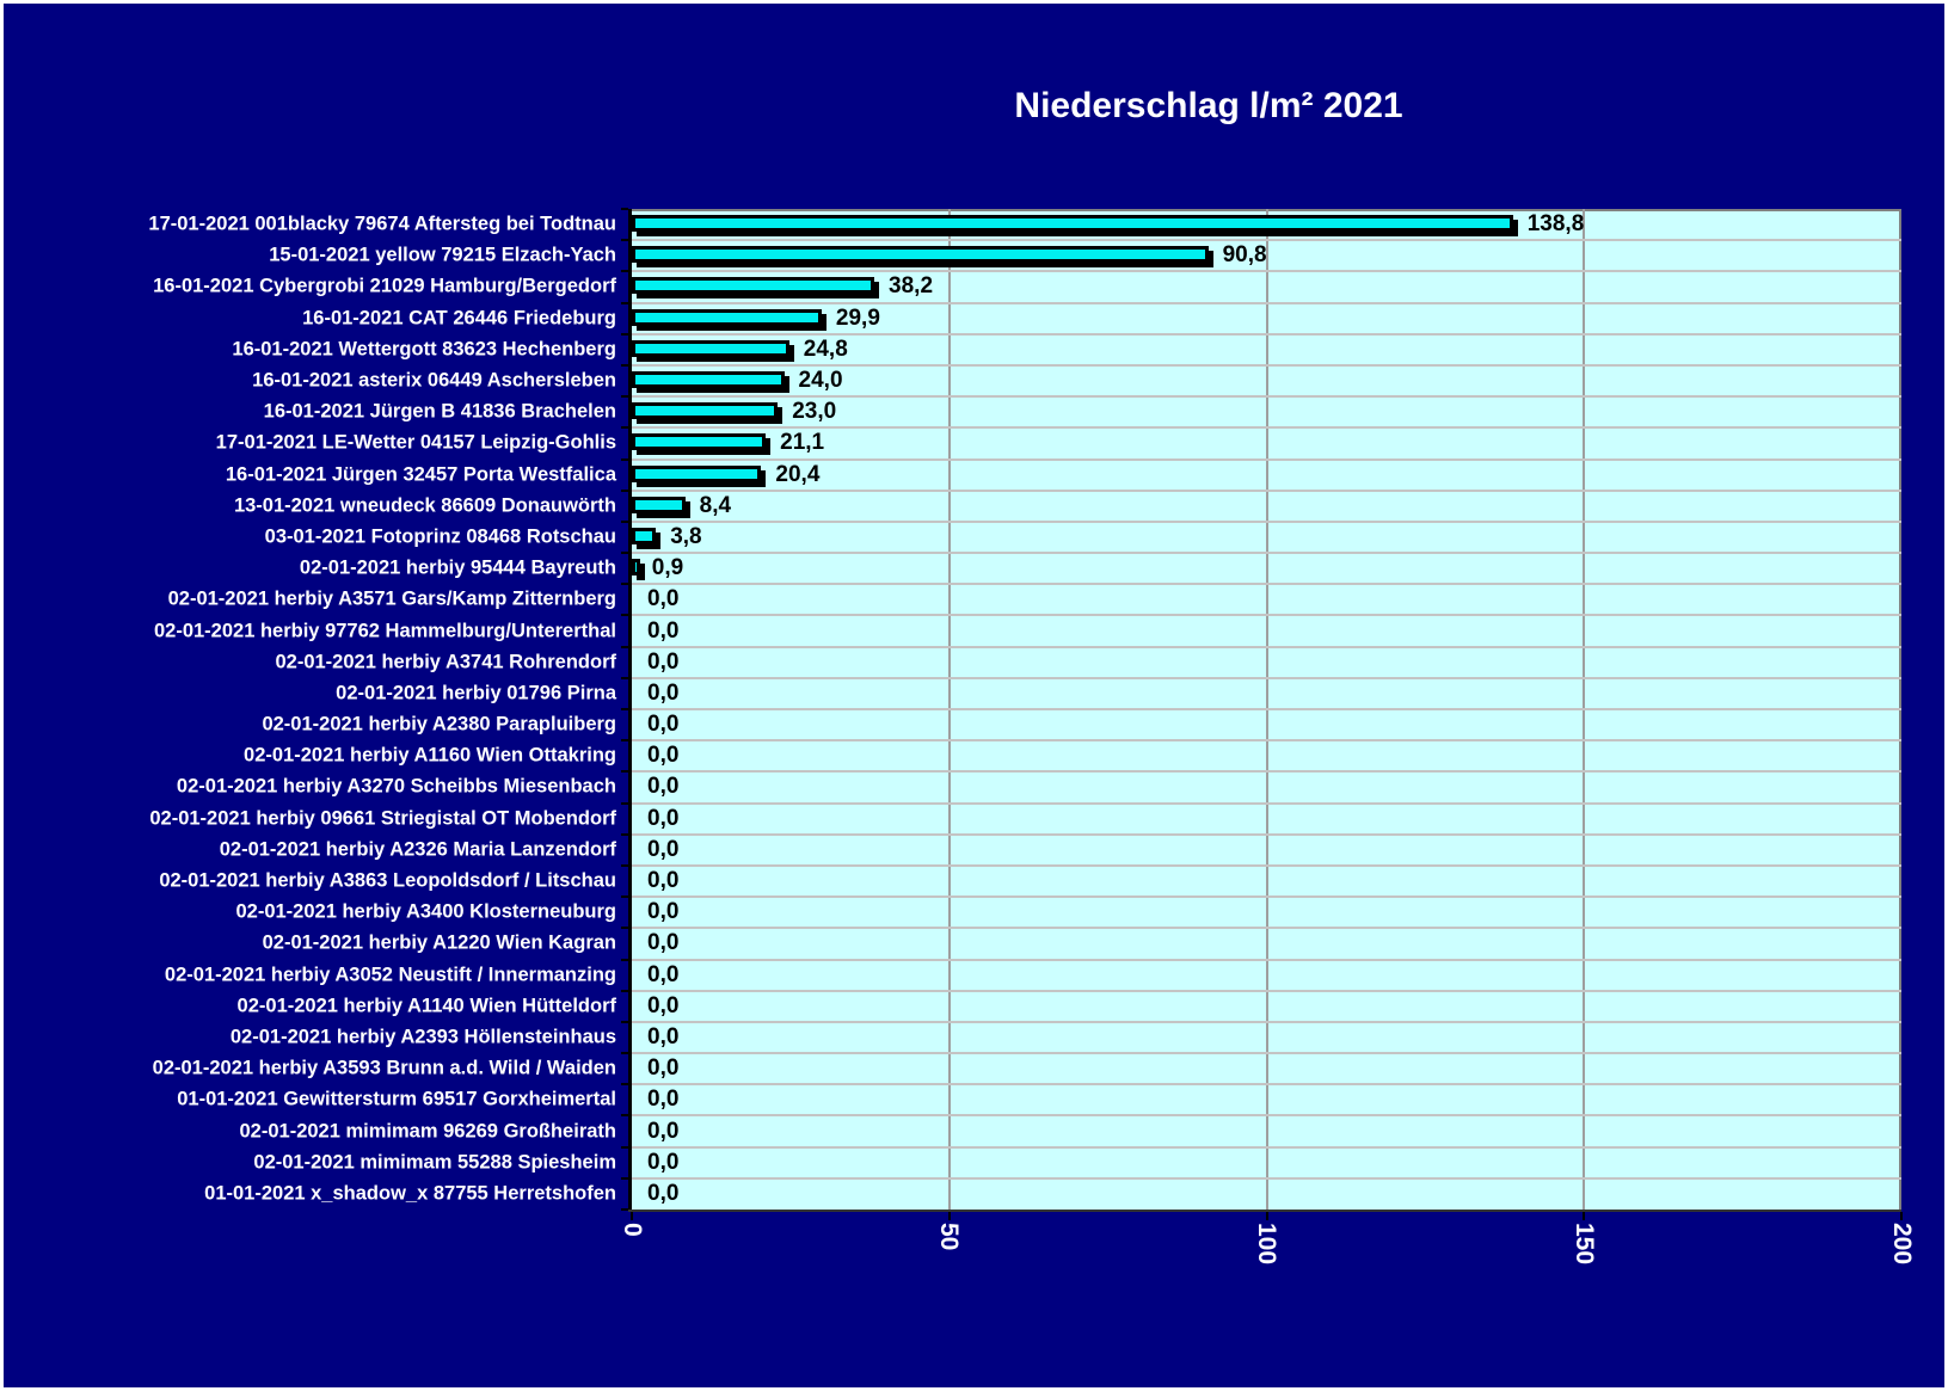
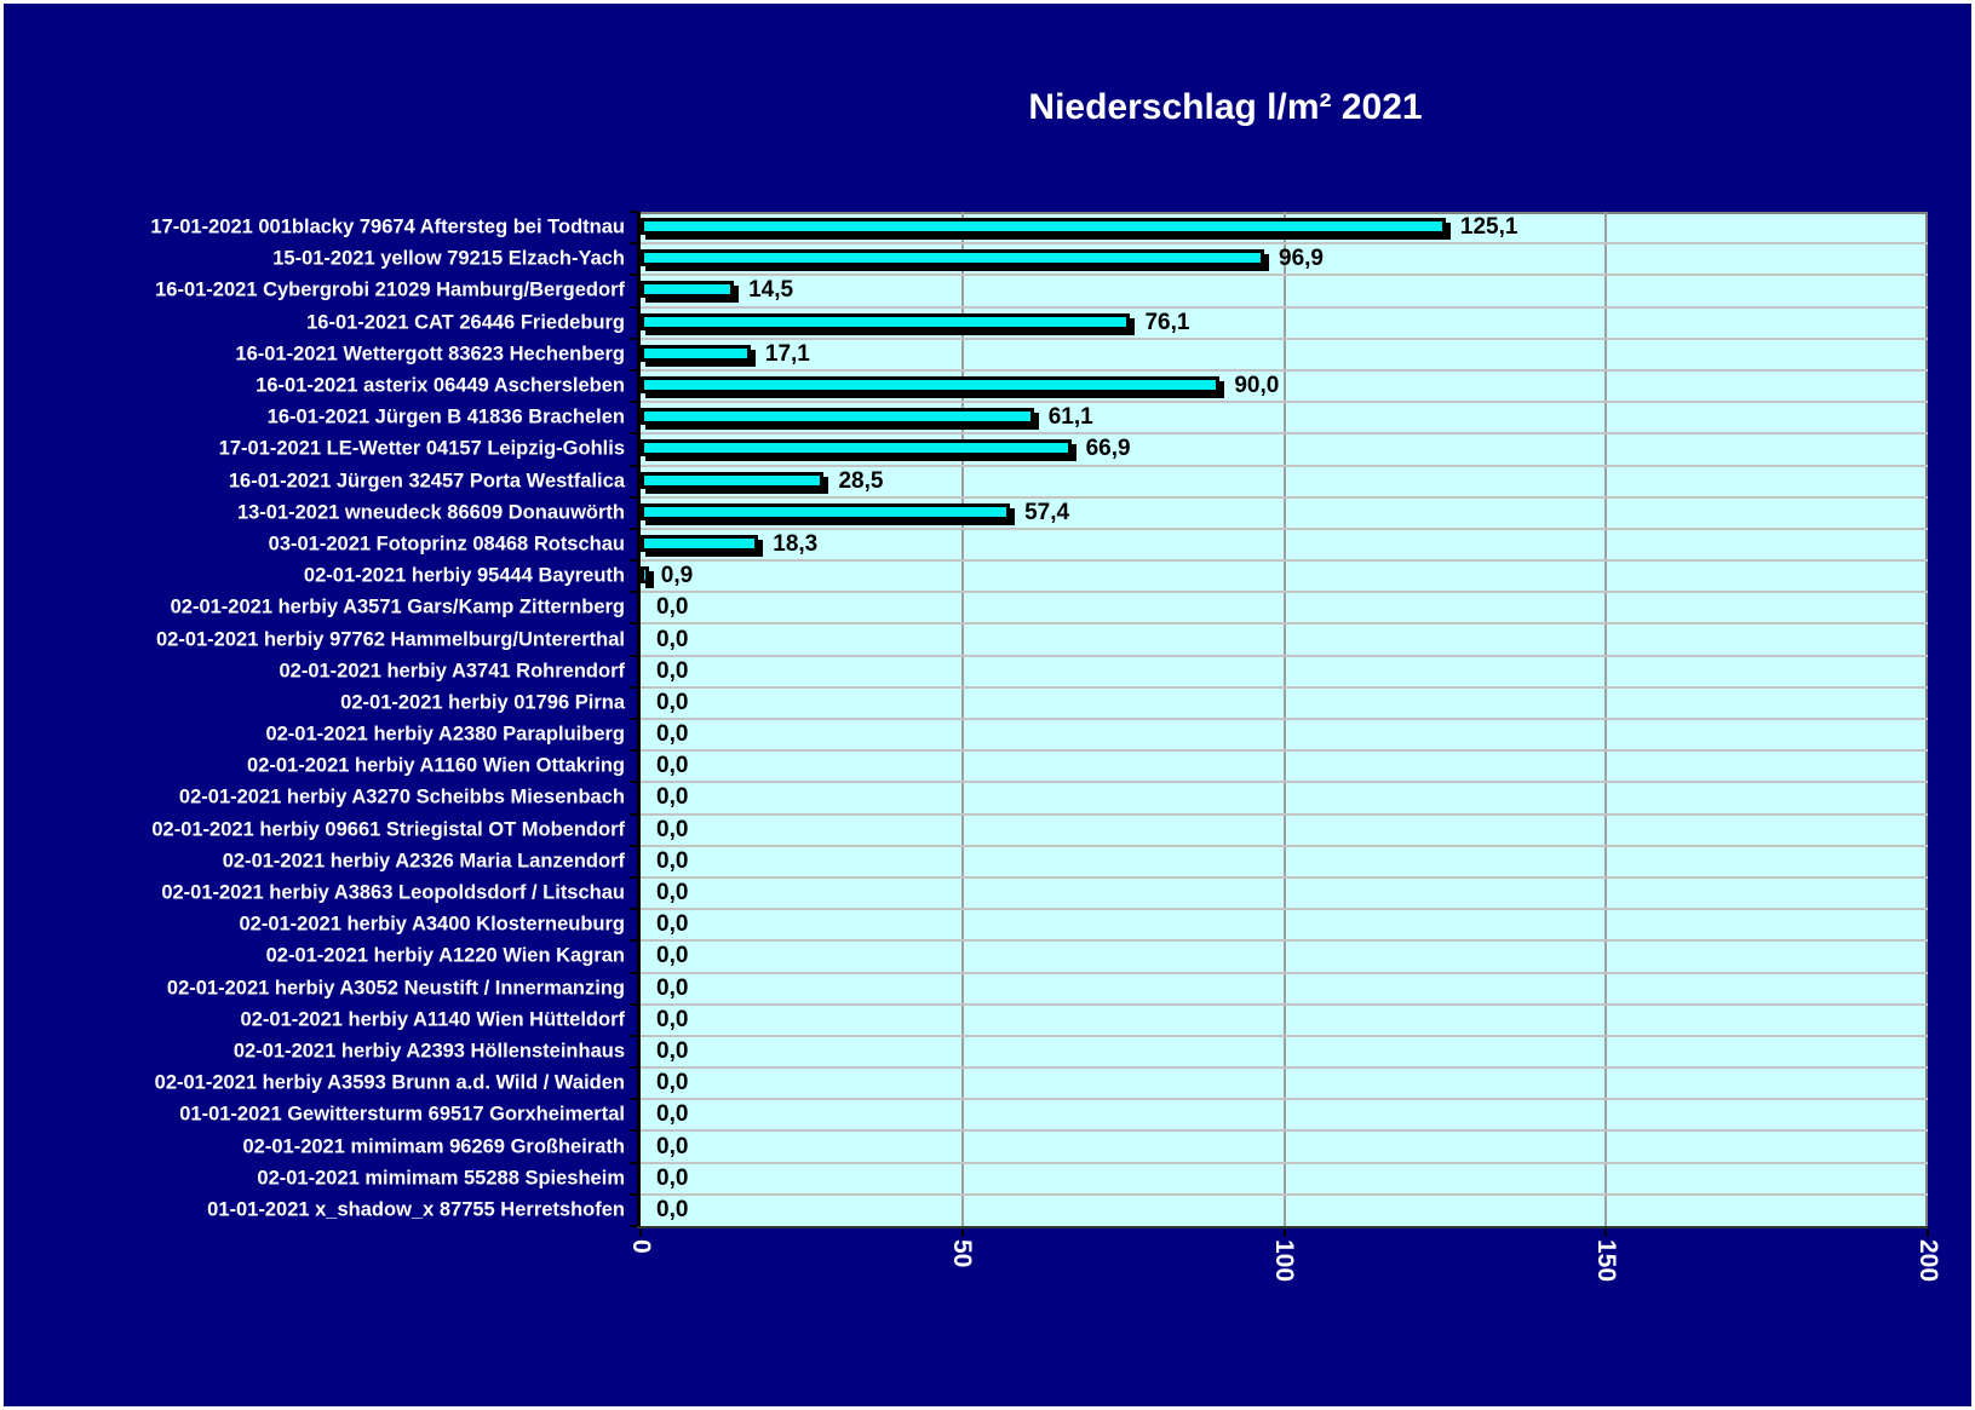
17-01-2021 001blacky 79674 Aftersteg bei Todtnau: 138,8 -> 125,1
15-01-2021 yellow 79215 Elzach-Yach: 90,8 -> 96,9
16-01-2021 Cybergrobi 21029 Hamburg/Bergedorf: 38,2 -> 14,5
16-01-2021 CAT 26446 Friedeburg: 29,9 -> 76,1
16-01-2021 Wettergott 83623 Hechenberg: 24,8 -> 17,1
16-01-2021 asterix 06449 Aschersleben: 24,0 -> 90,0
16-01-2021 Jürgen B 41836 Brachelen: 23,0 -> 61,1
17-01-2021 LE-Wetter 04157 Leipzig-Gohlis: 21,1 -> 66,9
16-01-2021 Jürgen 32457 Porta Westfalica: 20,4 -> 28,5
13-01-2021 wneudeck 86609 Donauwörth: 8,4 -> 57,4
03-01-2021 Fotoprinz 08468 Rotschau: 3,8 -> 18,3
